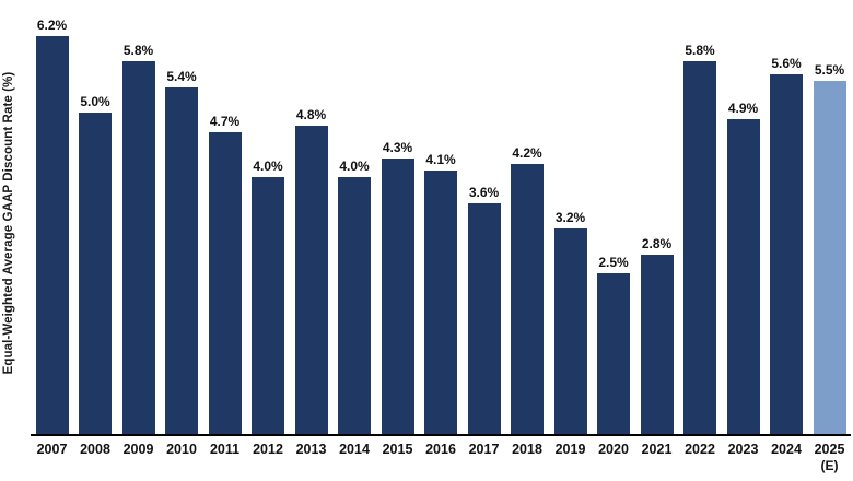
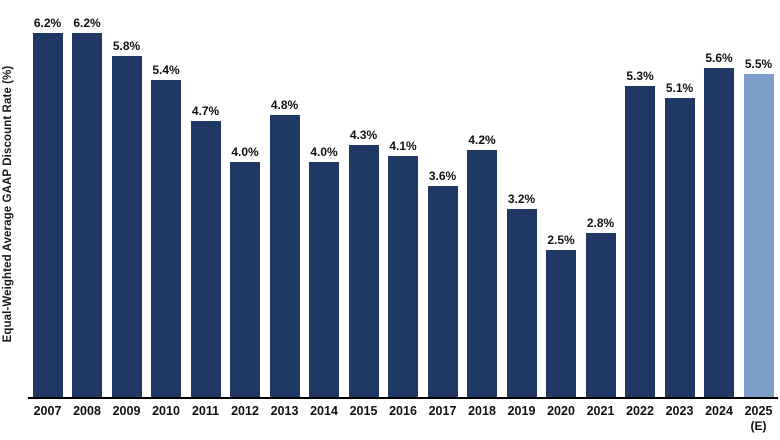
2008: 5.0% -> 6.2%
2022: 5.8% -> 5.3%
2023: 4.9% -> 5.1%
